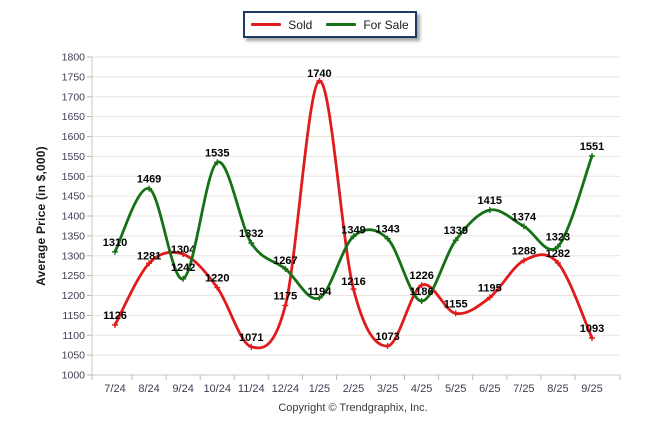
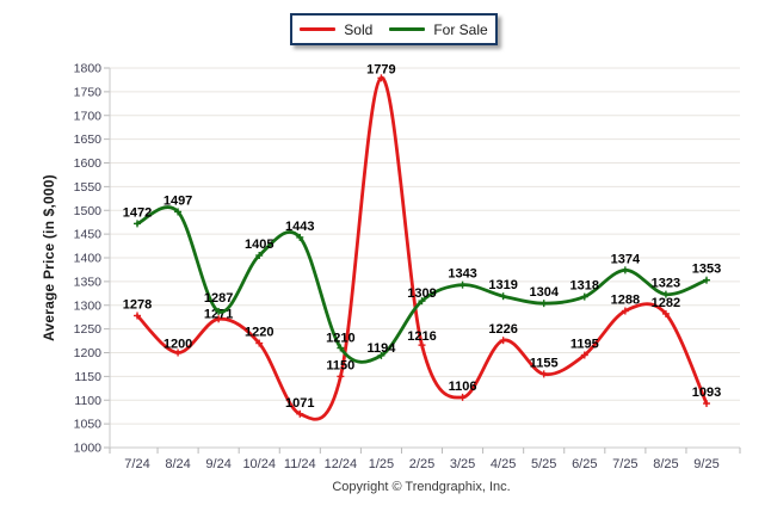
Sold/7/24: 1126 -> 1278
For Sale/7/24: 1310 -> 1472
Sold/8/24: 1281 -> 1200
For Sale/8/24: 1469 -> 1497
Sold/9/24: 1304 -> 1271
For Sale/9/24: 1242 -> 1287
For Sale/10/24: 1535 -> 1405
For Sale/11/24: 1332 -> 1443
Sold/12/24: 1175 -> 1150
For Sale/12/24: 1267 -> 1210
Sold/1/25: 1740 -> 1779
For Sale/2/25: 1349 -> 1309
Sold/3/25: 1073 -> 1106
For Sale/4/25: 1186 -> 1319
For Sale/5/25: 1339 -> 1304
For Sale/6/25: 1415 -> 1318
For Sale/9/25: 1551 -> 1353
